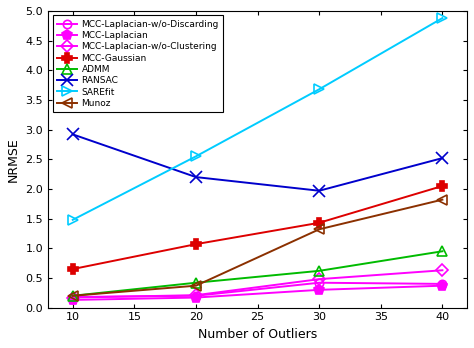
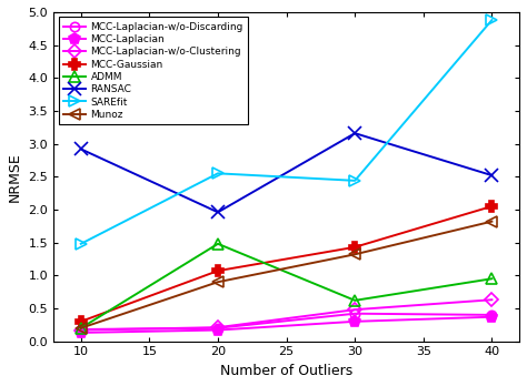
MCC-Gaussian/10: 0.65 -> 0.30
ADMM/20: 0.42 -> 1.48
RANSAC/20: 2.20 -> 1.96
Munoz/20: 0.37 -> 0.90
RANSAC/30: 1.97 -> 3.16
SAREfit/30: 3.68 -> 2.44
